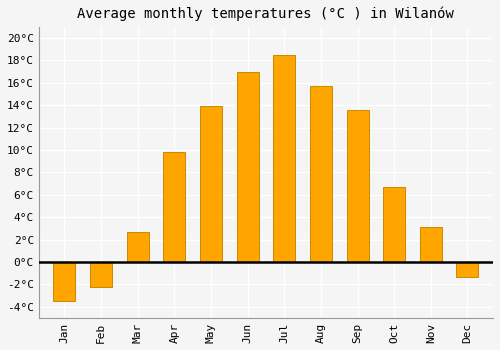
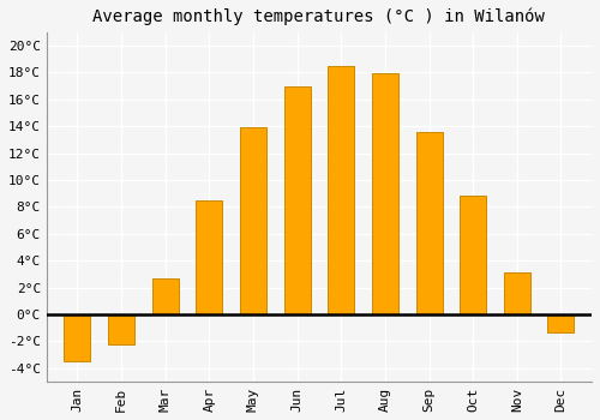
Apr: 9.8°C -> 8.5°C
Aug: 15.7°C -> 17.9°C
Oct: 6.7°C -> 8.8°C
